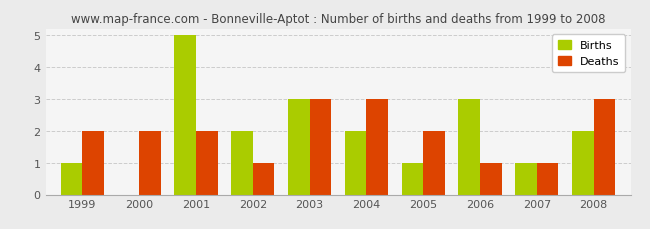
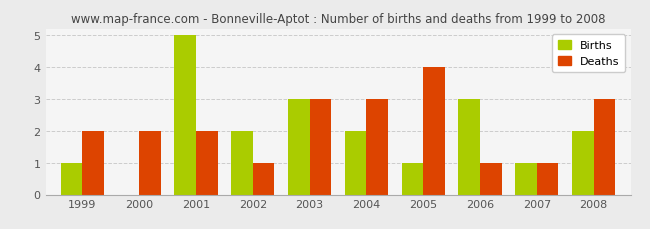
Deaths/2005: 2 -> 4
